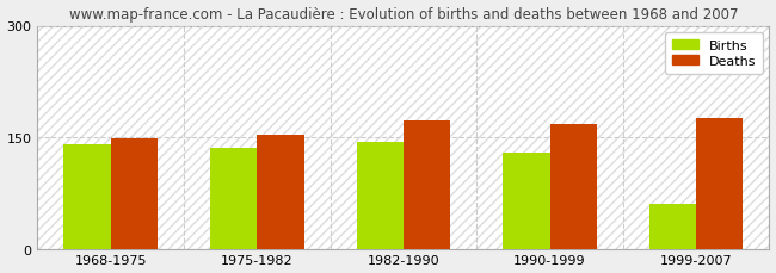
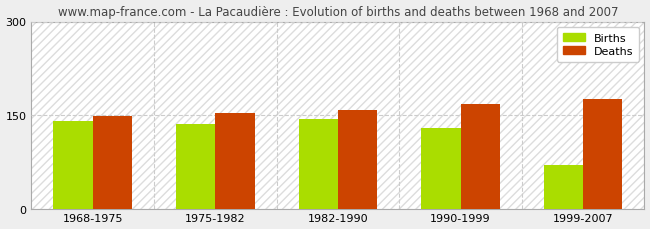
Deaths/1982-1990: 172 -> 158
Births/1999-2007: 60 -> 70
